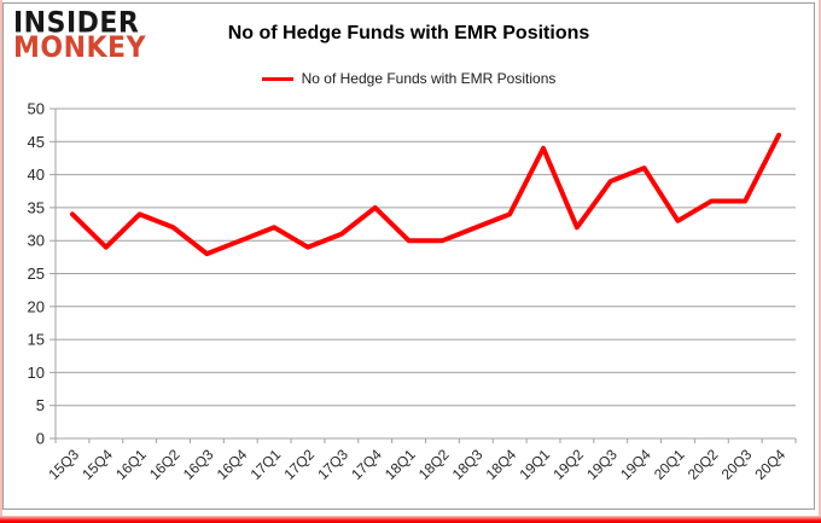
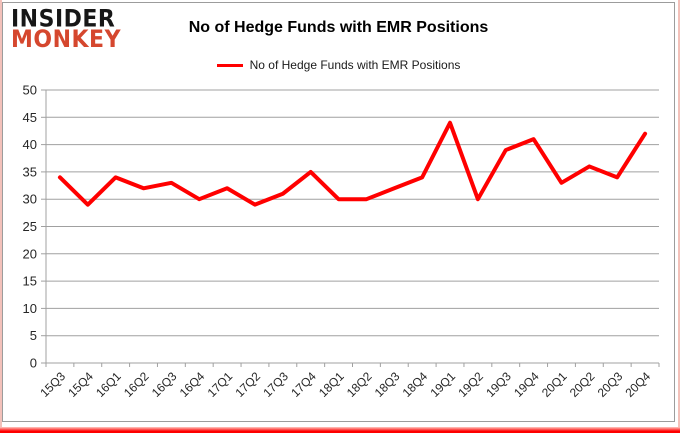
16Q3: 28 -> 33
19Q2: 32 -> 30
20Q3: 36 -> 34
20Q4: 46 -> 42
